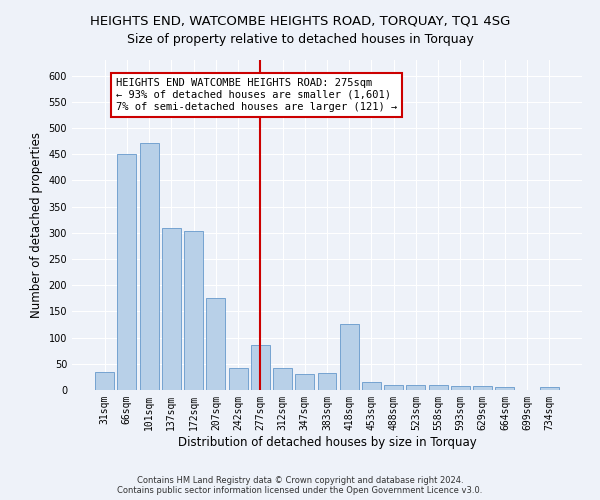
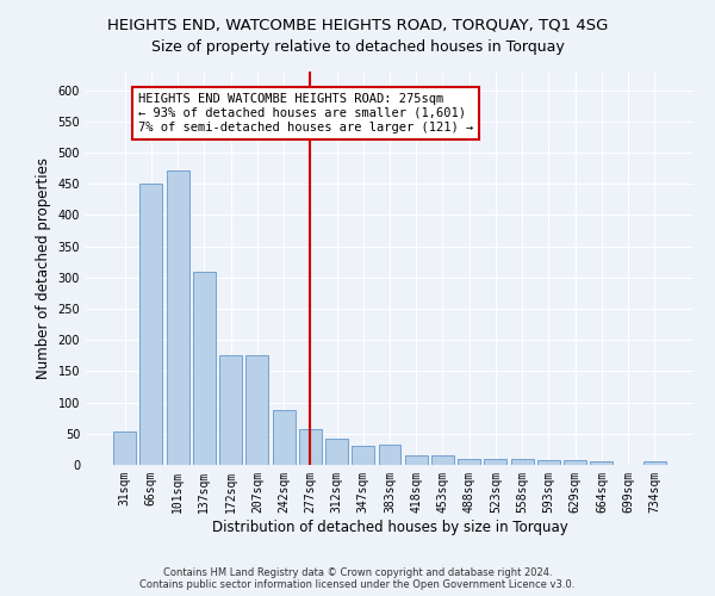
31sqm: 34 -> 54
172sqm: 304 -> 175
242sqm: 42 -> 87
277sqm: 86 -> 58
418sqm: 126 -> 15
